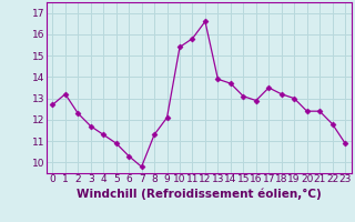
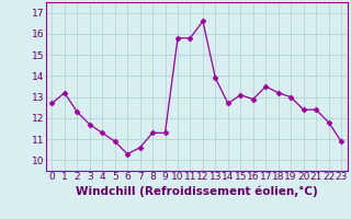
7: 9.8 -> 10.6
9: 12.1 -> 11.3
10: 15.4 -> 15.8
14: 13.7 -> 12.7
